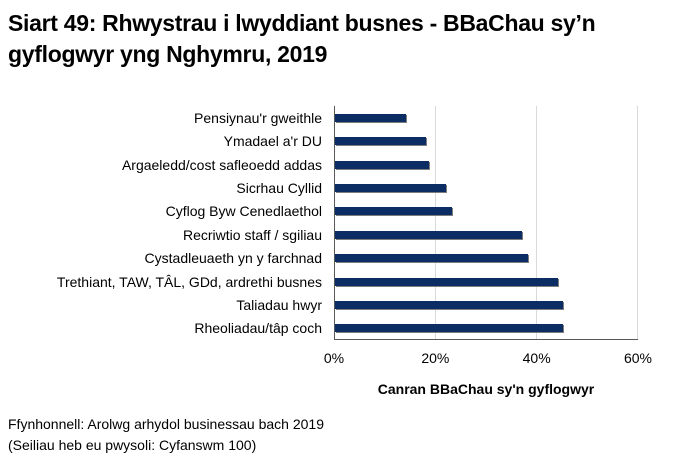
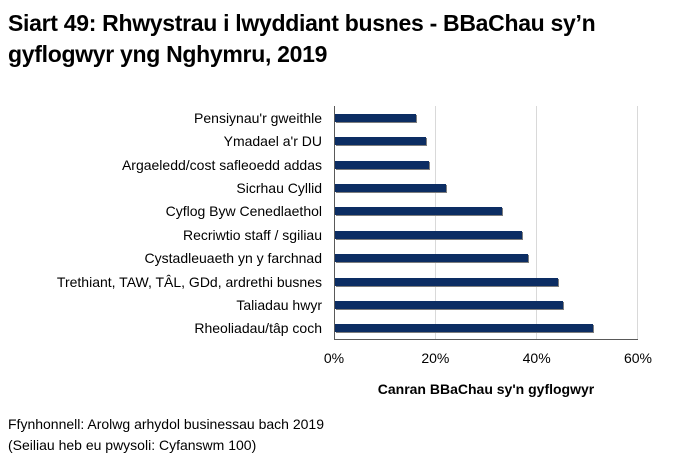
Pensiynau'r gweithle: 14% -> 16%
Cyflog Byw Cenedlaethol: 23% -> 33%
Rheoliadau/tâp coch: 45% -> 51%
